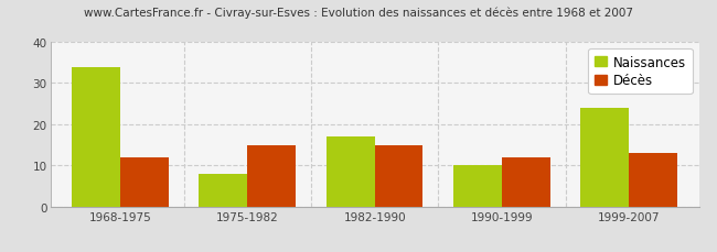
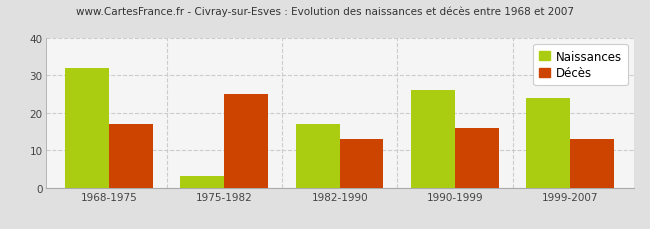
Naissances/1968-1975: 34 -> 32
Décès/1968-1975: 12 -> 17
Naissances/1975-1982: 8 -> 3
Décès/1975-1982: 15 -> 25
Décès/1982-1990: 15 -> 13
Naissances/1990-1999: 10 -> 26
Décès/1990-1999: 12 -> 16
